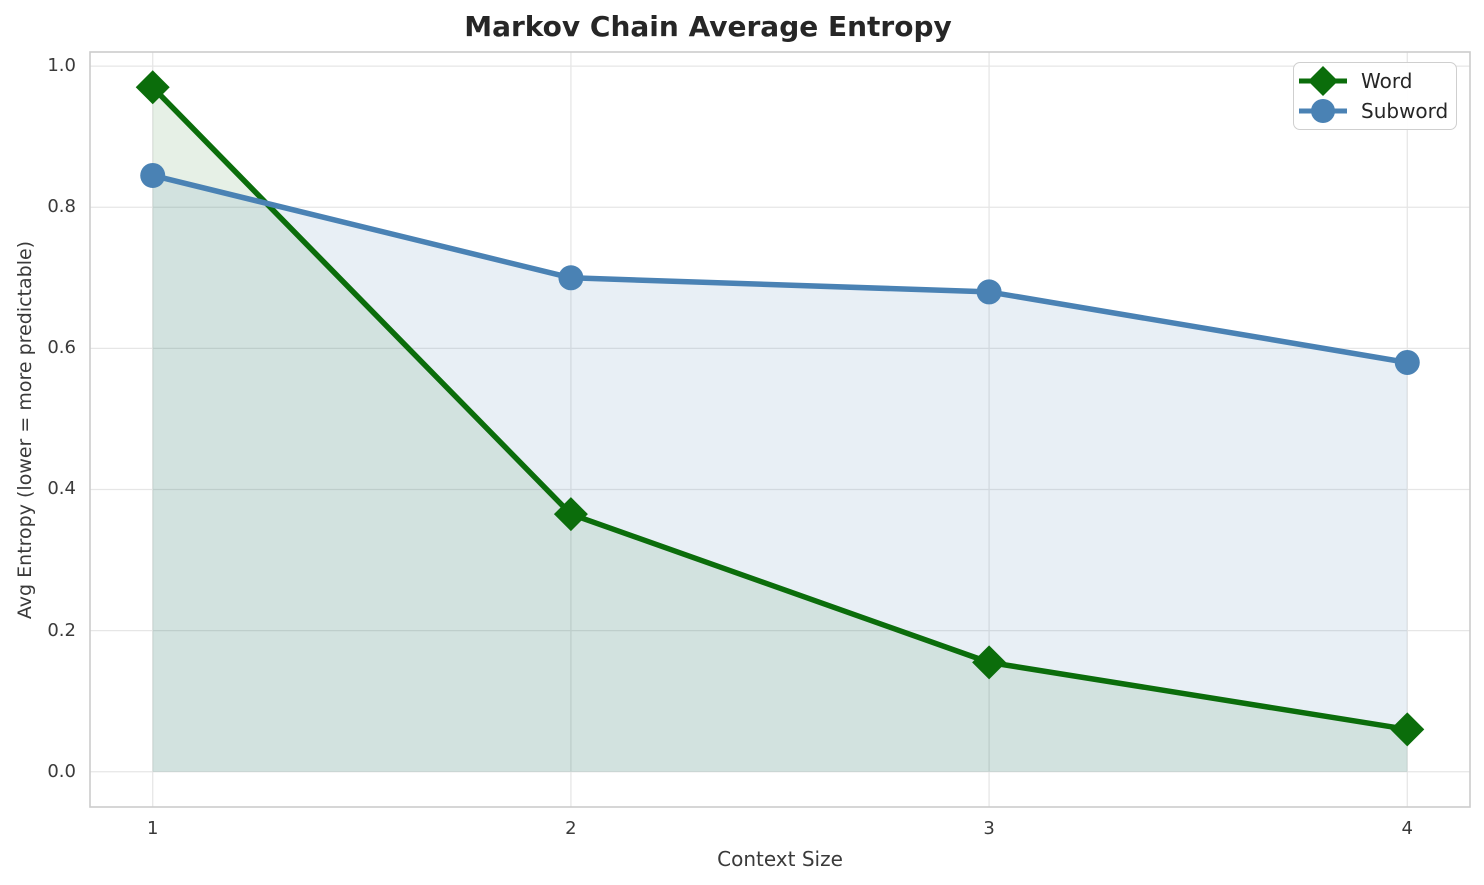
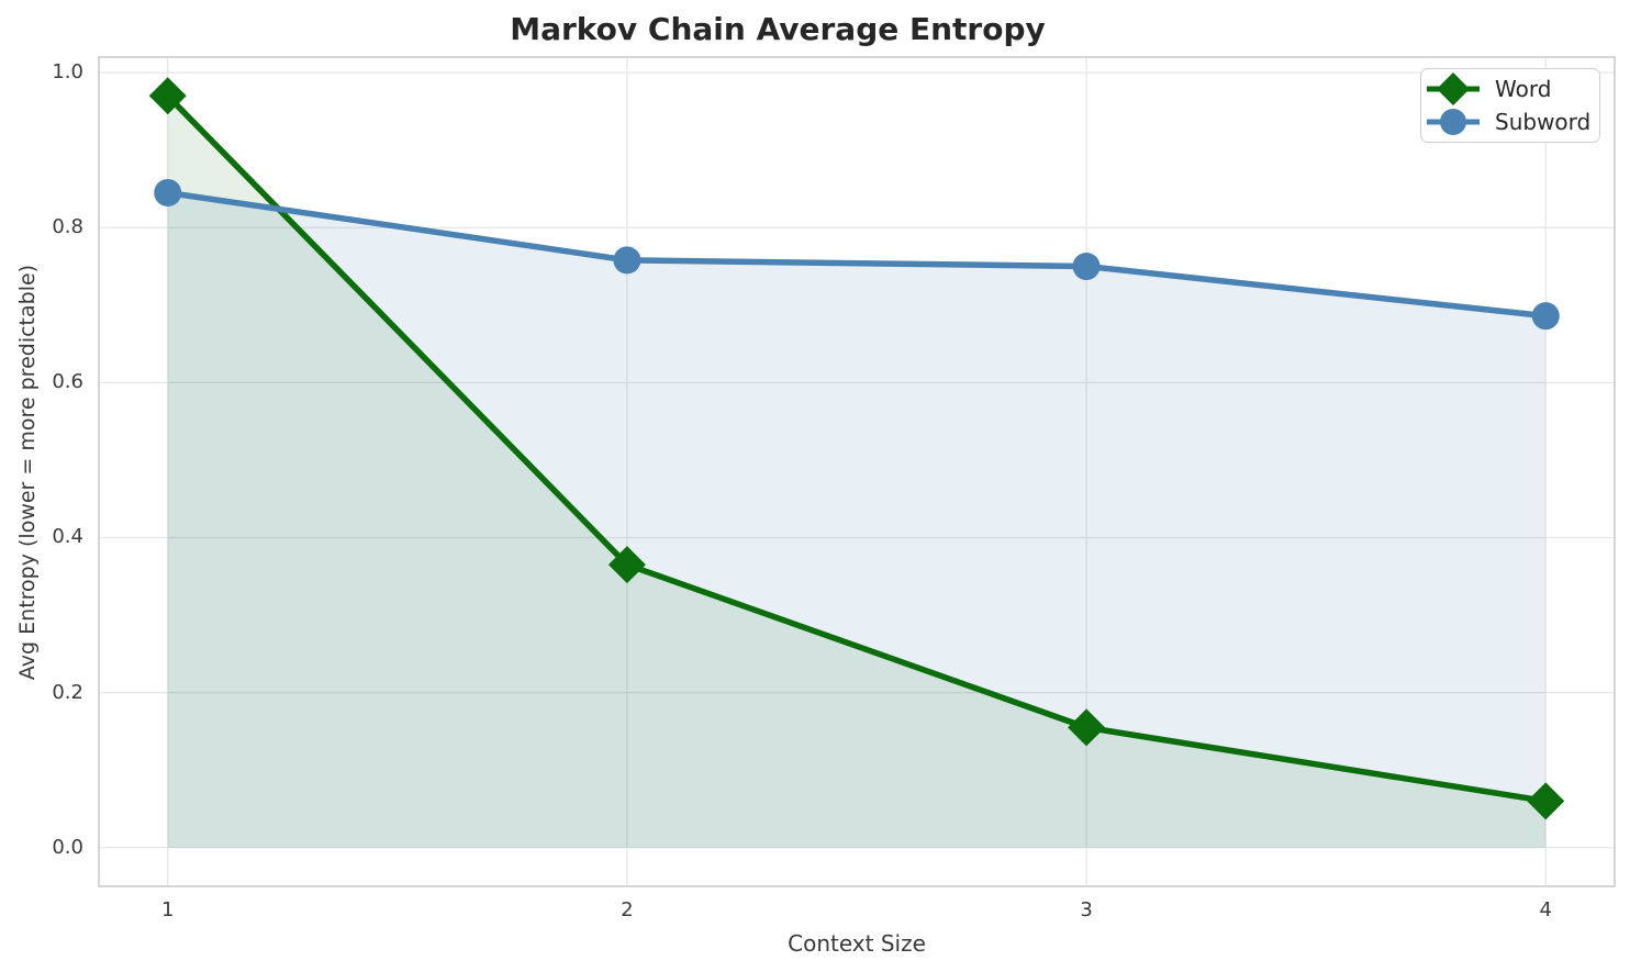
Subword/2: 0.70 -> 0.76
Subword/3: 0.68 -> 0.75
Subword/4: 0.58 -> 0.69
